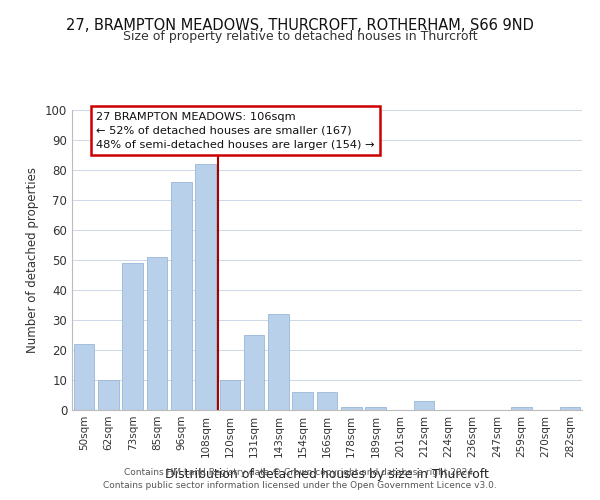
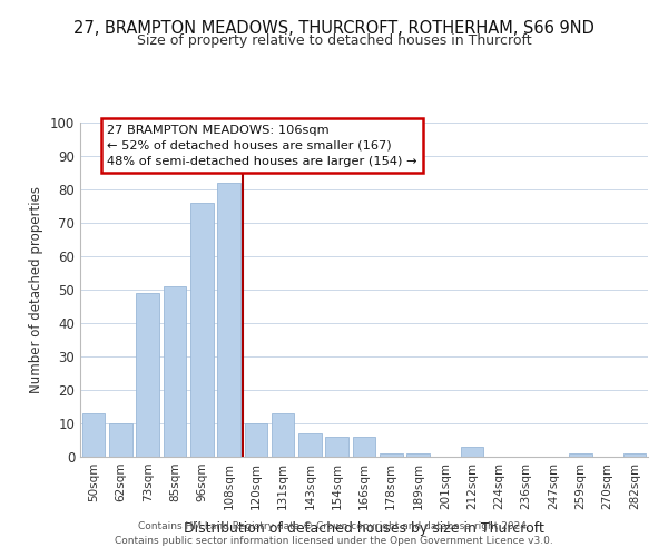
50sqm: 22 -> 13
131sqm: 25 -> 13
143sqm: 32 -> 7
